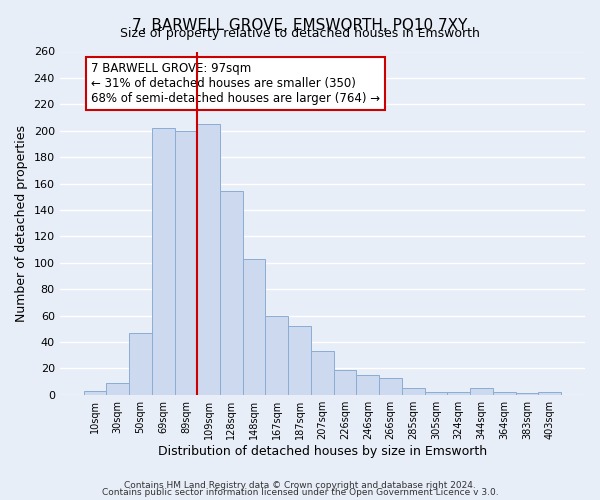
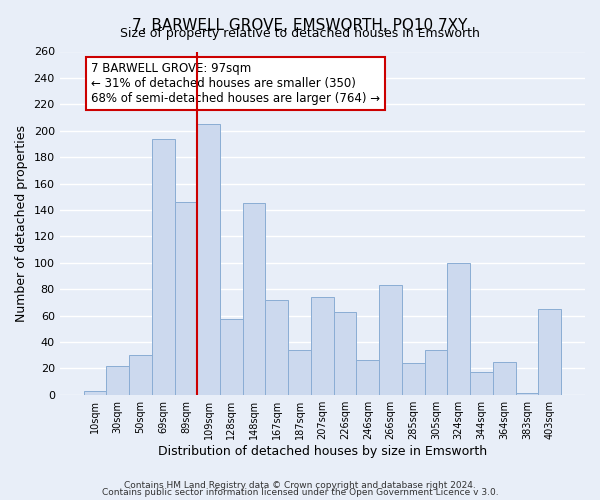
30sqm: 9 -> 22
50sqm: 47 -> 30
69sqm: 202 -> 194
89sqm: 200 -> 146
128sqm: 154 -> 57
148sqm: 103 -> 145
167sqm: 60 -> 72
187sqm: 52 -> 34
207sqm: 33 -> 74
226sqm: 19 -> 63
246sqm: 15 -> 26
266sqm: 13 -> 83
285sqm: 5 -> 24
305sqm: 2 -> 34
324sqm: 2 -> 100
344sqm: 5 -> 17
364sqm: 2 -> 25
403sqm: 2 -> 65
